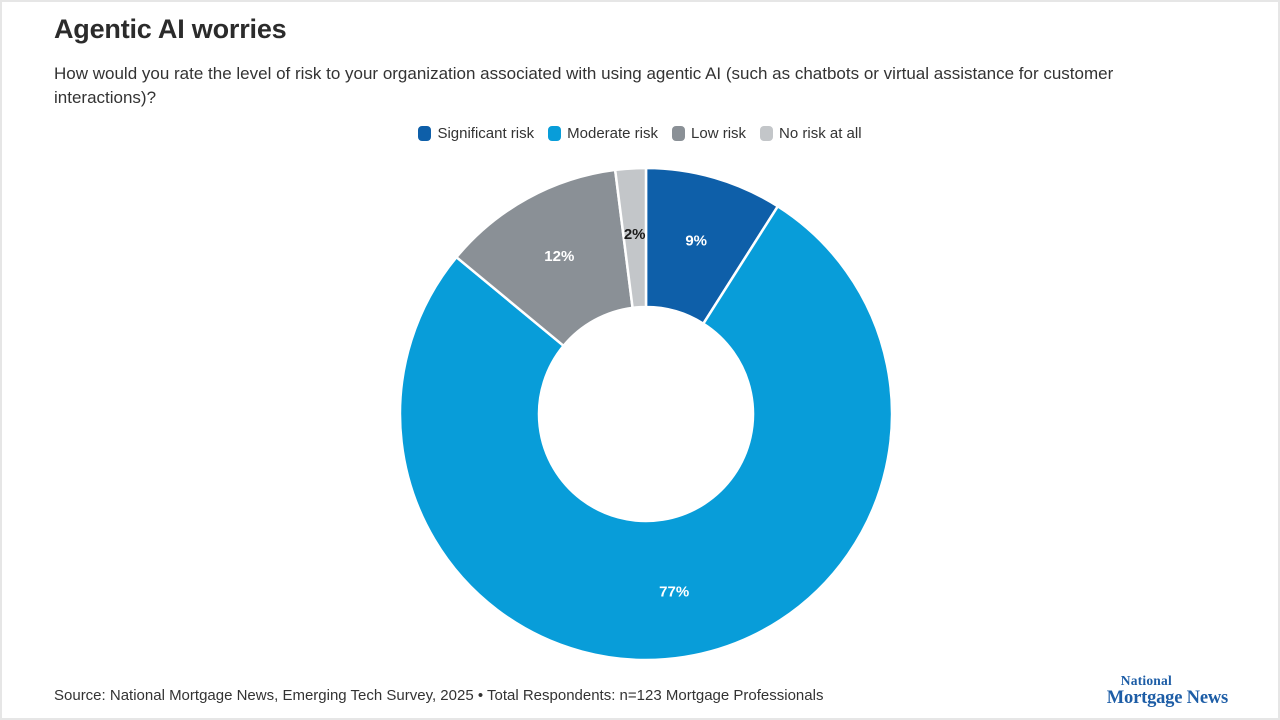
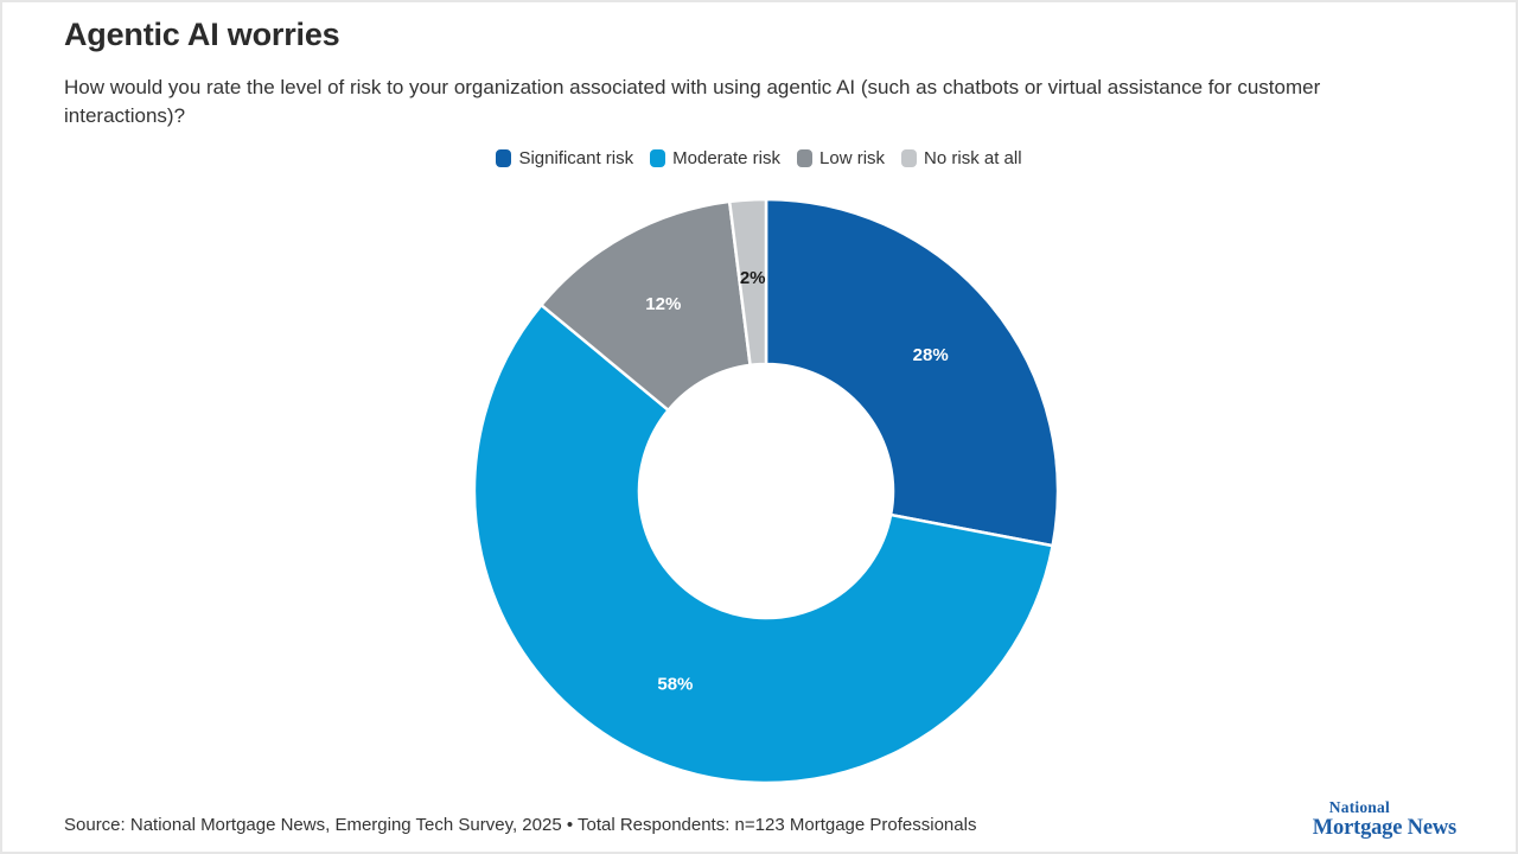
Significant risk: 9% -> 28%
Moderate risk: 77% -> 58%
